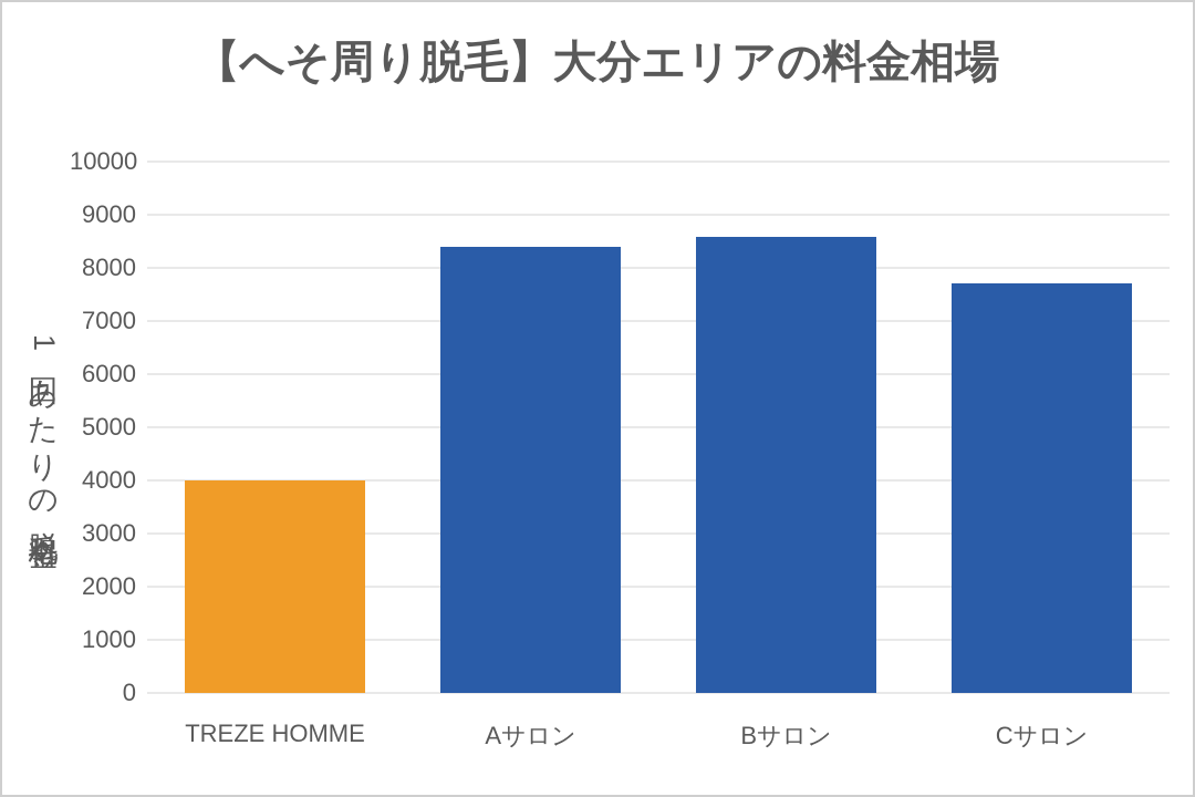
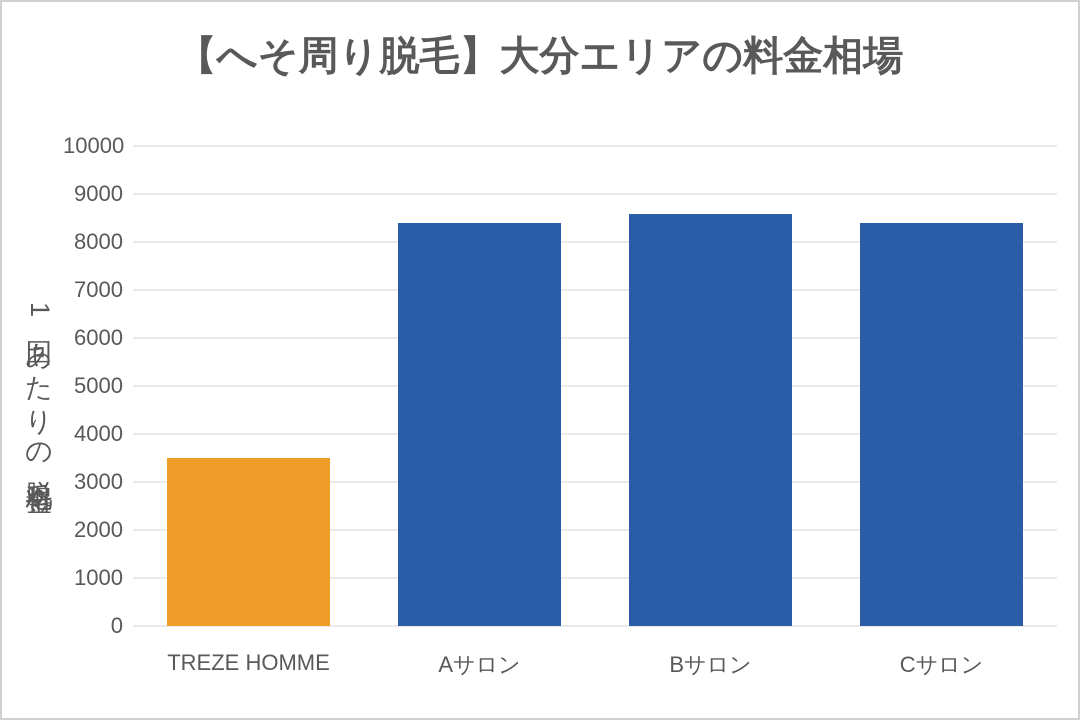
TREZE HOMME: 4000 -> 3500
Cサロン: 7700 -> 8400
